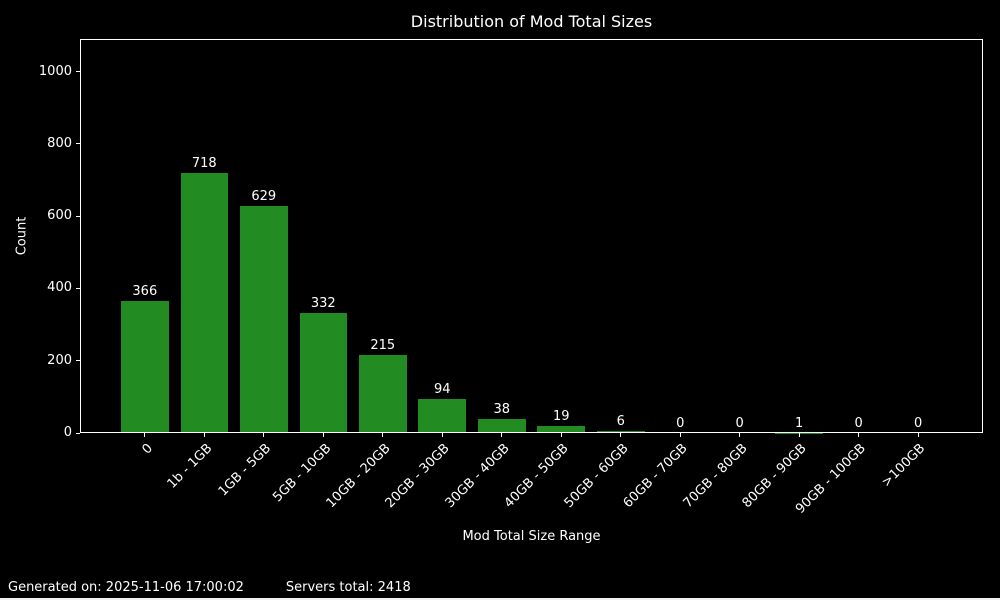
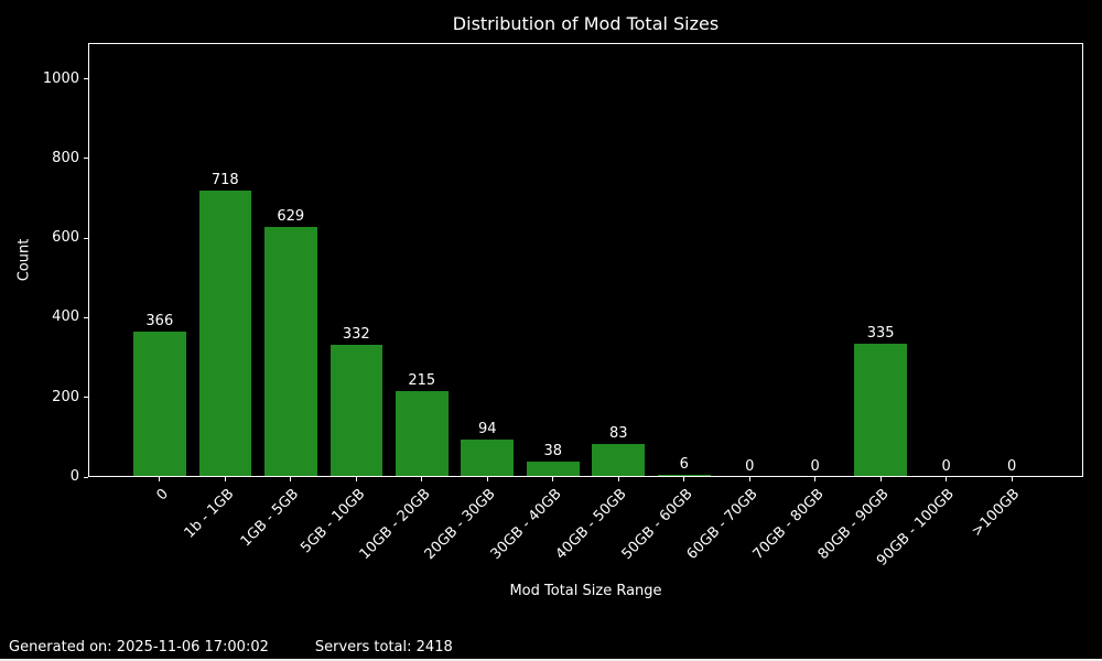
40GB - 50GB: 19 -> 83
80GB - 90GB: 1 -> 335
